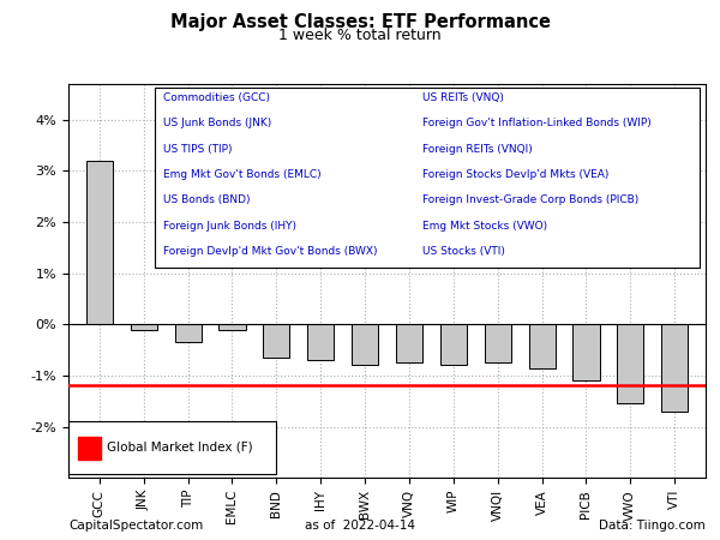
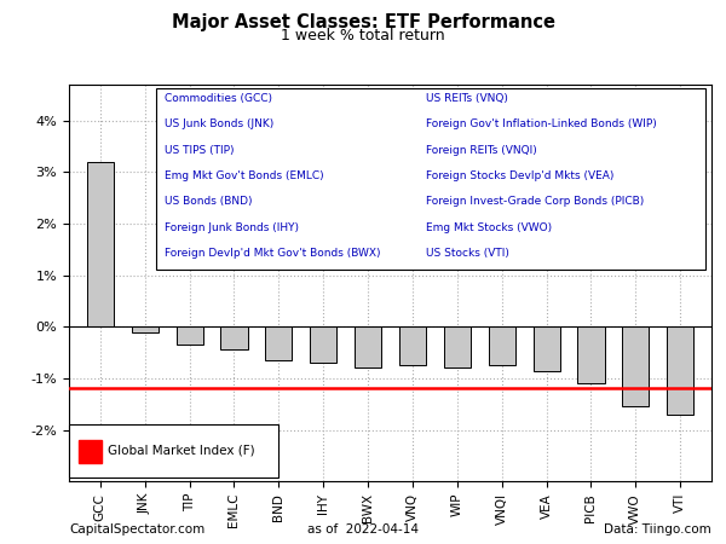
EMLC: -0.10% -> -0.45%
